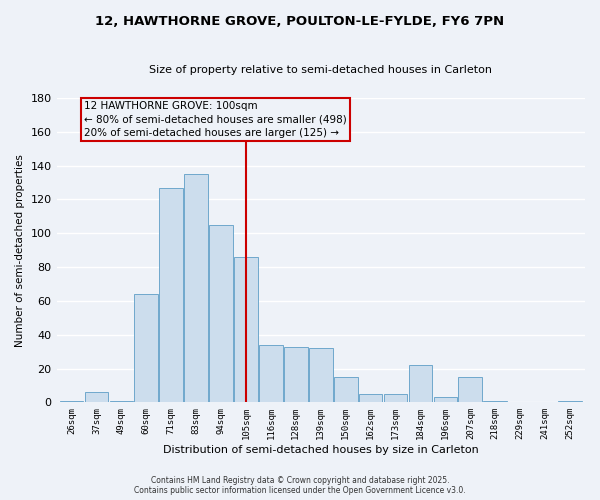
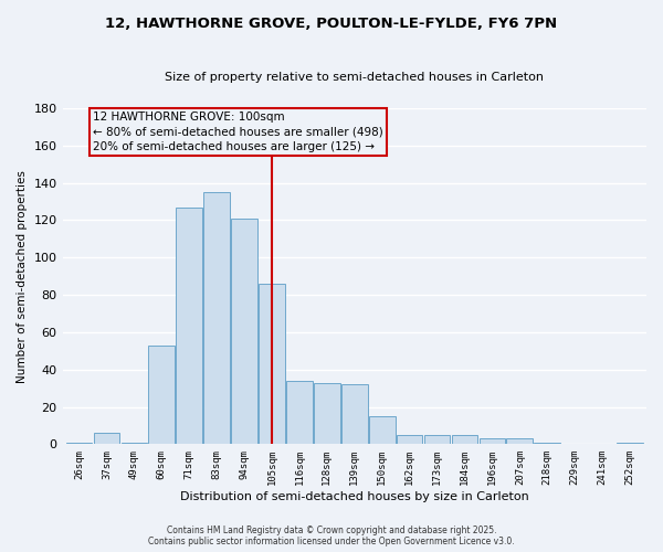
60sqm: 64 -> 53
94sqm: 105 -> 121
184sqm: 22 -> 5
207sqm: 15 -> 3
